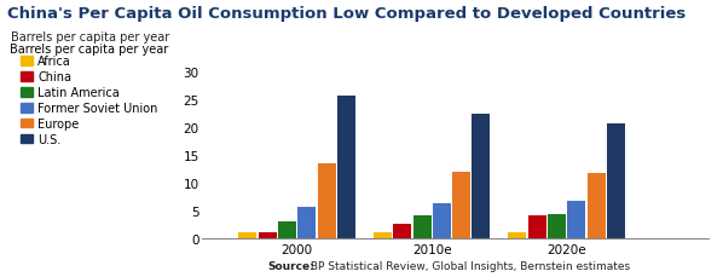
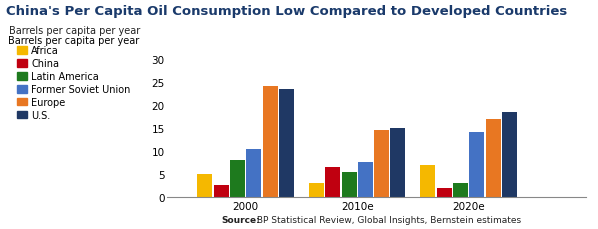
Africa/2000: 1 -> 5
China/2000: 1.1 -> 2.5
Latin America/2000: 3.1 -> 8.0
Former Soviet Union/2000: 5.7 -> 10.5
Europe/2000: 13.4 -> 24.0
U.S./2000: 25.7 -> 23.5
Africa/2010e: 1 -> 3
China/2010e: 2.5 -> 6.5
Latin America/2010e: 4.1 -> 5.5
Former Soviet Union/2010e: 6.2 -> 7.5
Europe/2010e: 12.0 -> 14.5
U.S./2010e: 22.3 -> 15.0
Africa/2020e: 1 -> 7
China/2020e: 4.0 -> 2.0
Latin America/2020e: 4.2 -> 3.0
Former Soviet Union/2020e: 6.8 -> 14.0
Europe/2020e: 11.7 -> 17.0
U.S./2020e: 20.7 -> 18.5
